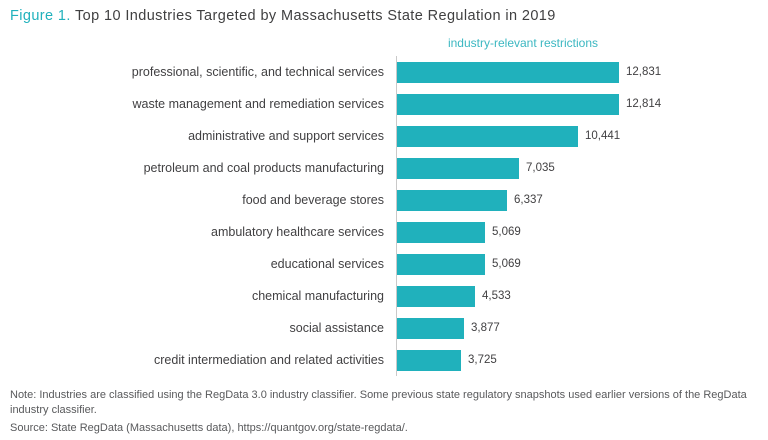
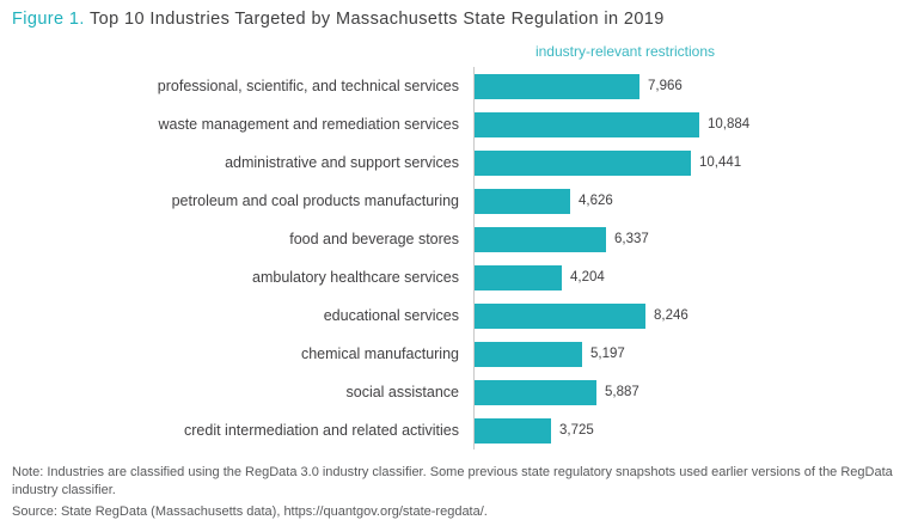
professional, scientific, and technical services: 12,831 -> 7,966
waste management and remediation services: 12,814 -> 10,884
petroleum and coal products manufacturing: 7,035 -> 4,626
ambulatory healthcare services: 5,069 -> 4,204
educational services: 5,069 -> 8,246
chemical manufacturing: 4,533 -> 5,197
social assistance: 3,877 -> 5,887
